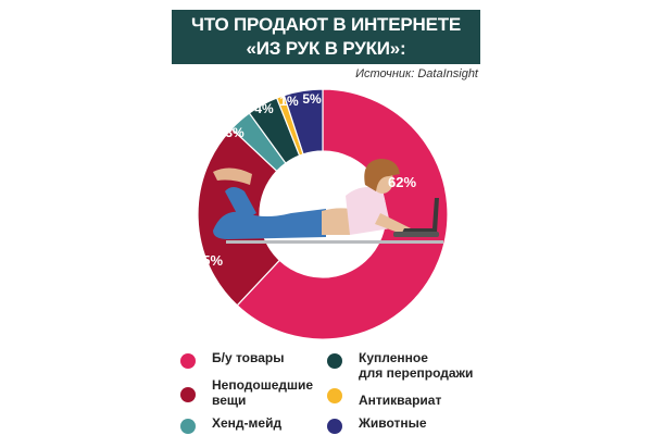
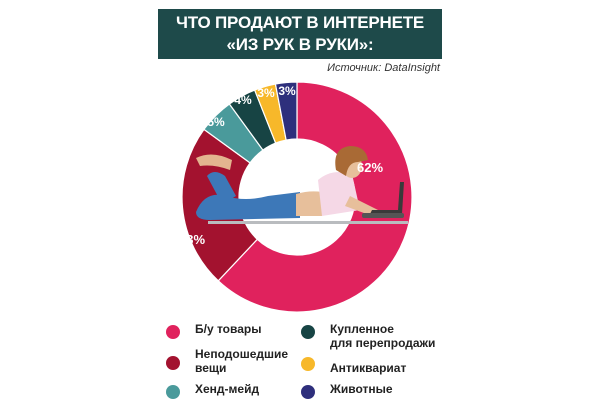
Неподошедшие вещи: 25% -> 23%
Хенд-мейд: 3% -> 5%
Антиквариат: 1% -> 3%
Животные: 5% -> 3%
